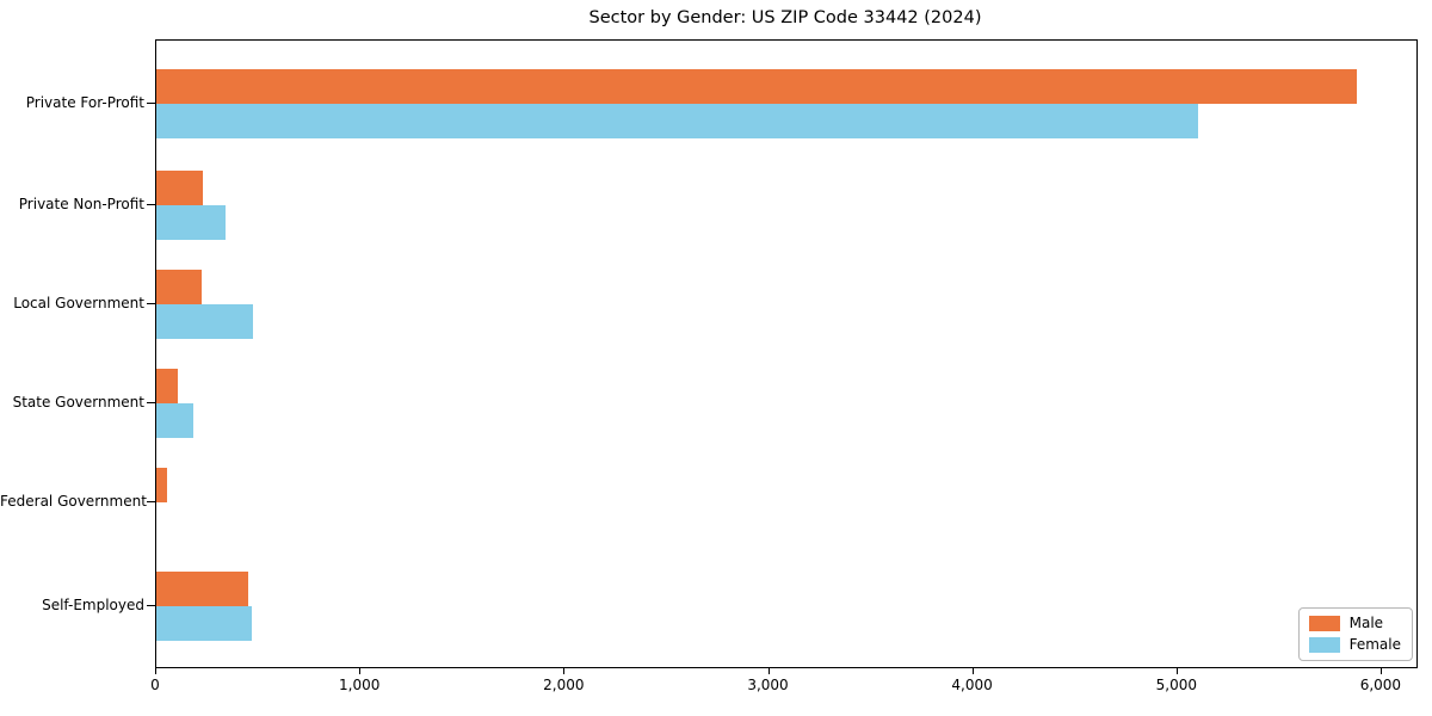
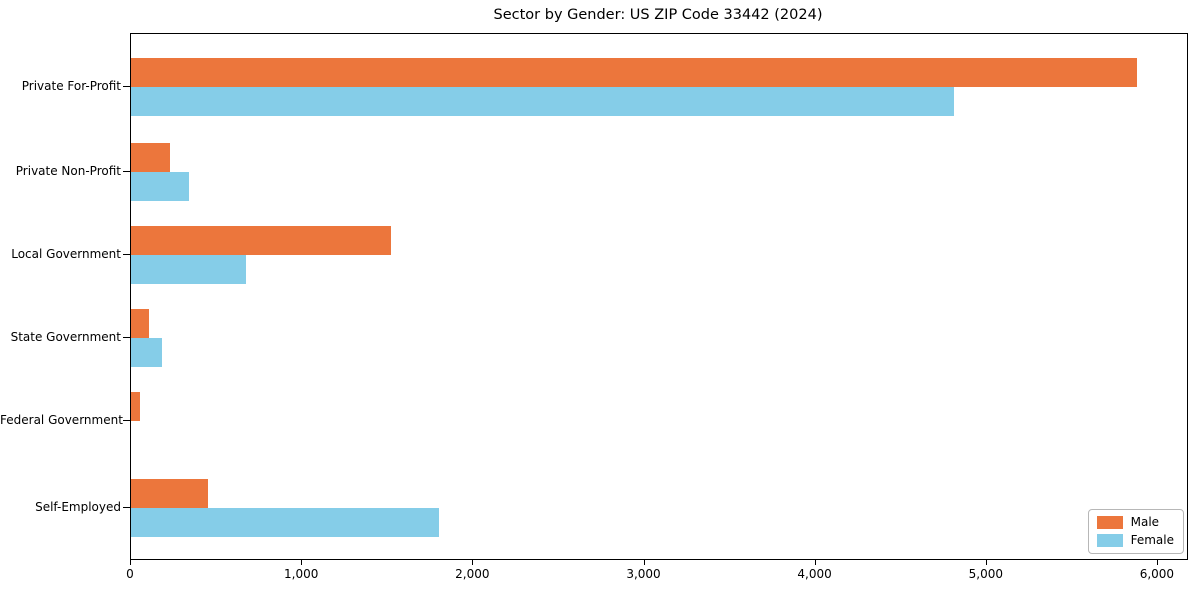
Female/Private For-Profit: 5100 -> 4810
Male/Local Government: 220 -> 1520
Female/Local Government: 480 -> 670
Female/Self-Employed: 470 -> 1800
